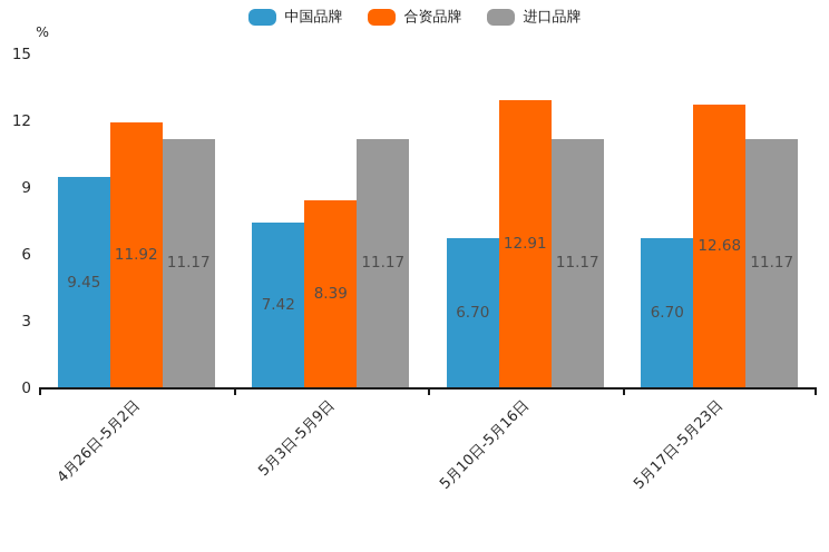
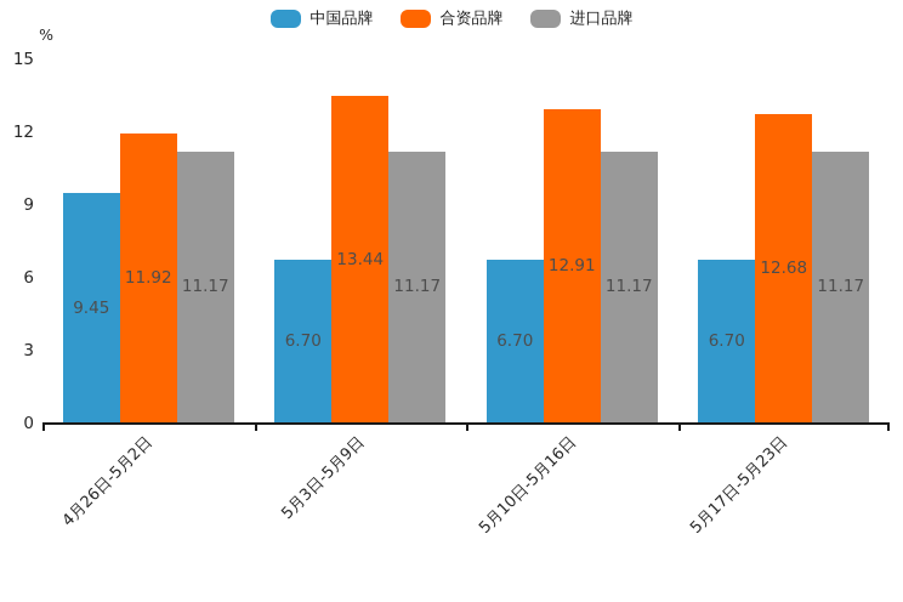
中国品牌/5月3日-5月9日: 7.42 -> 6.70
合资品牌/5月3日-5月9日: 8.39 -> 13.44
